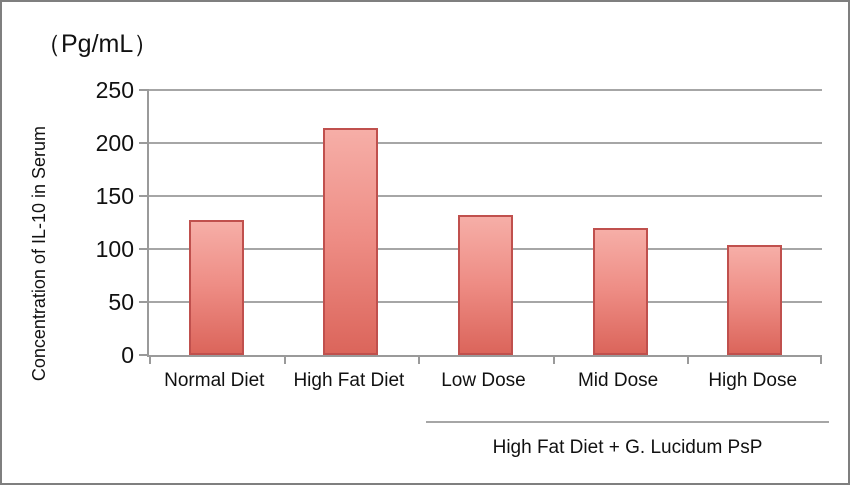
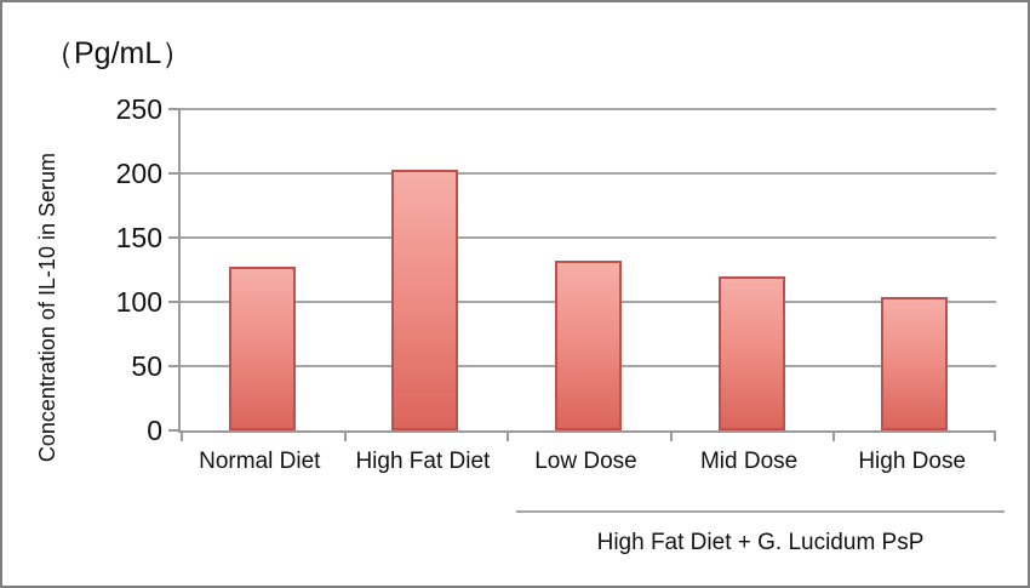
High Fat Diet: 214 -> 203
